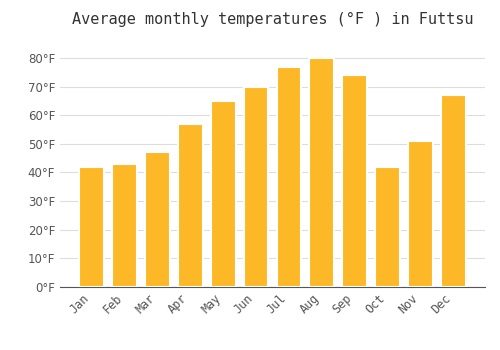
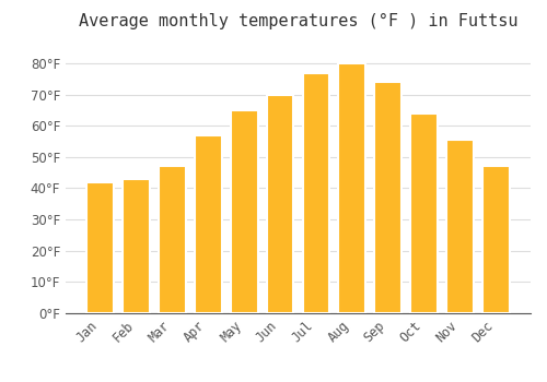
Oct: 42.0°F -> 64.0°F
Nov: 51.0°F -> 55.5°F
Dec: 67.0°F -> 47.0°F
